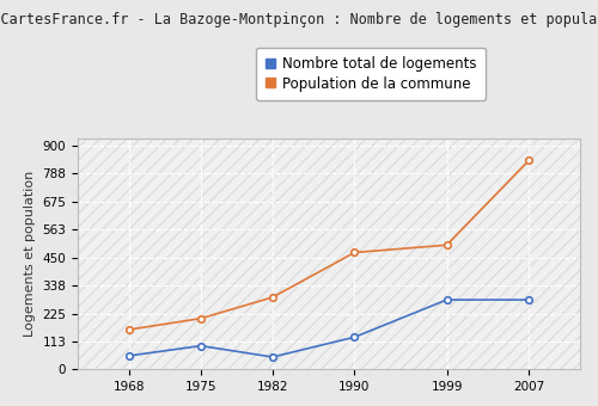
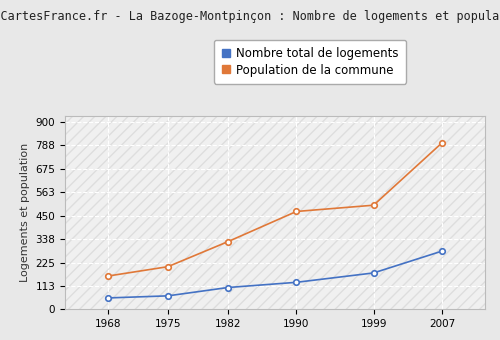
Nombre total de logements/1975: 95 -> 65
Nombre total de logements/1982: 50 -> 105
Population de la commune/1982: 290 -> 325
Nombre total de logements/1999: 280 -> 175
Population de la commune/2007: 840 -> 800
